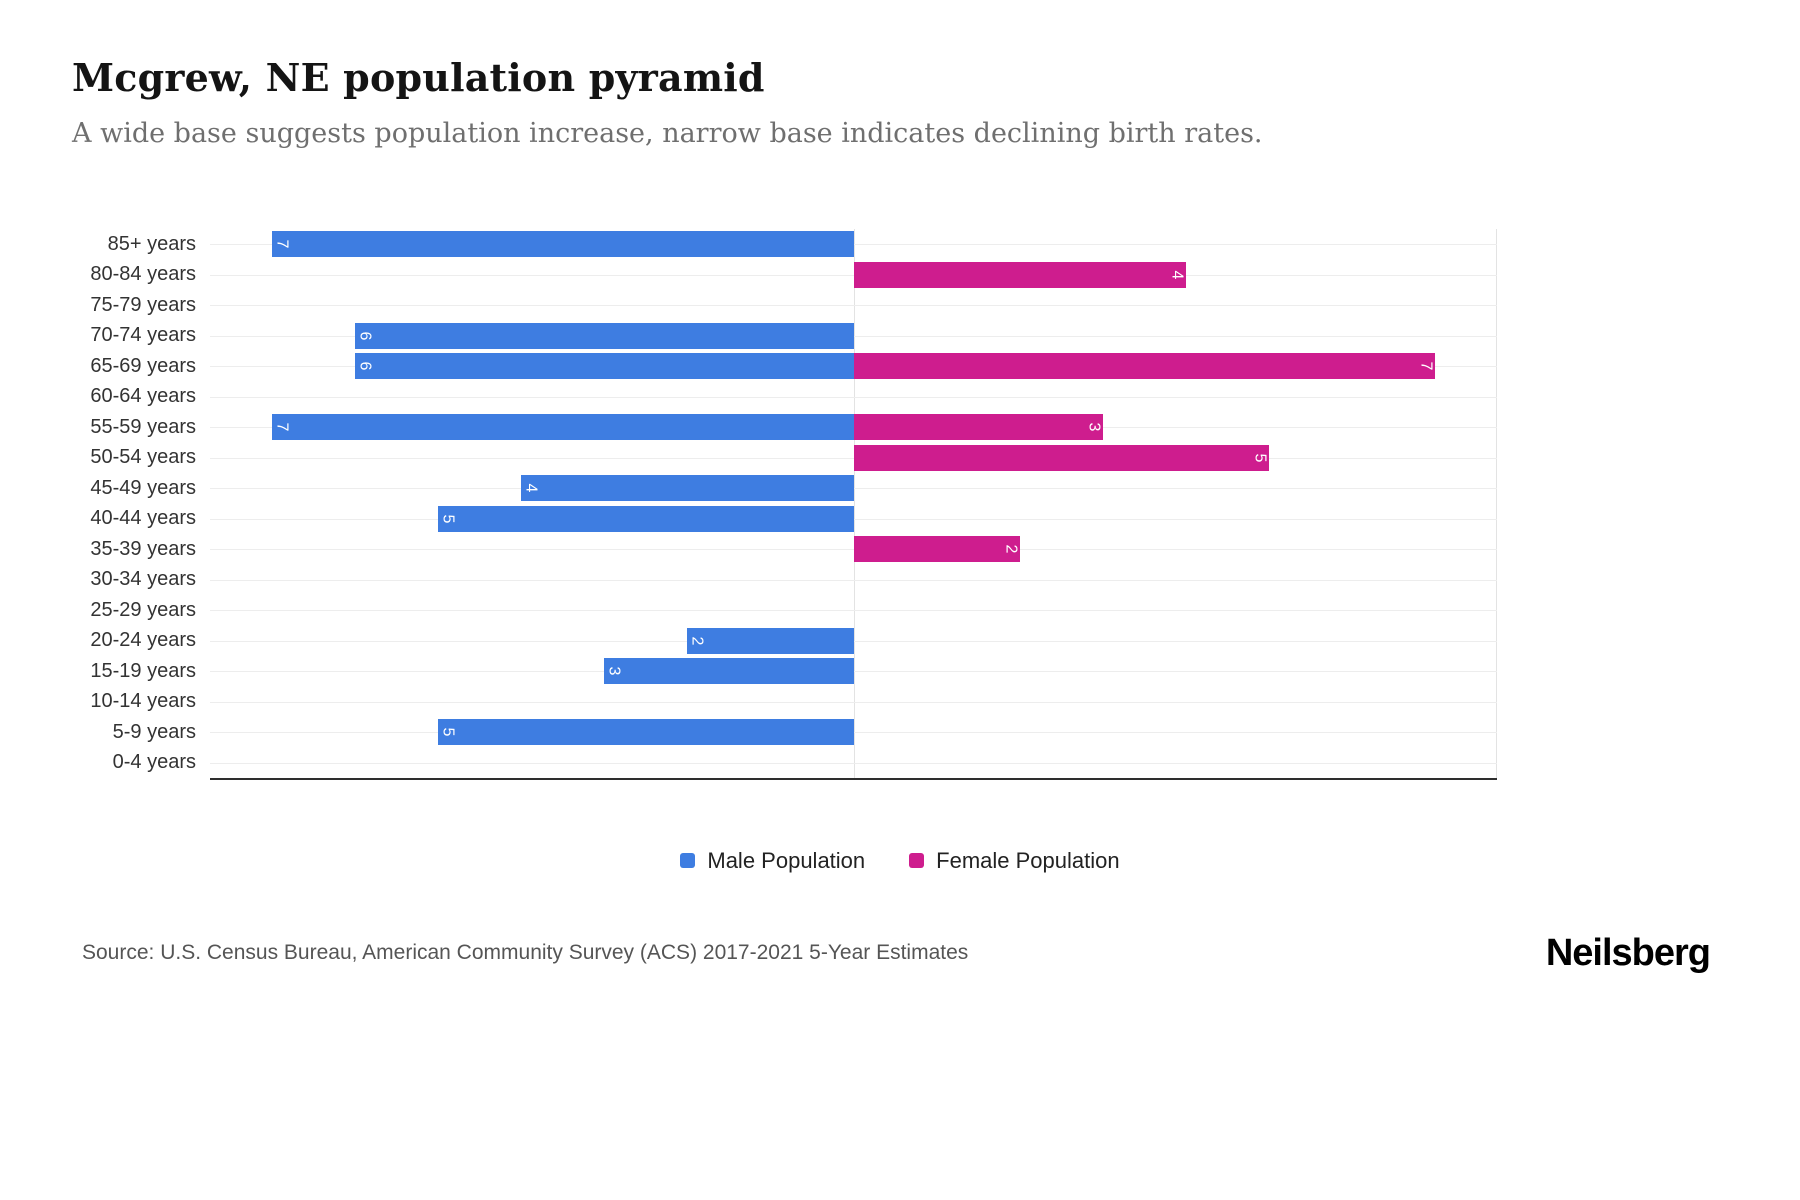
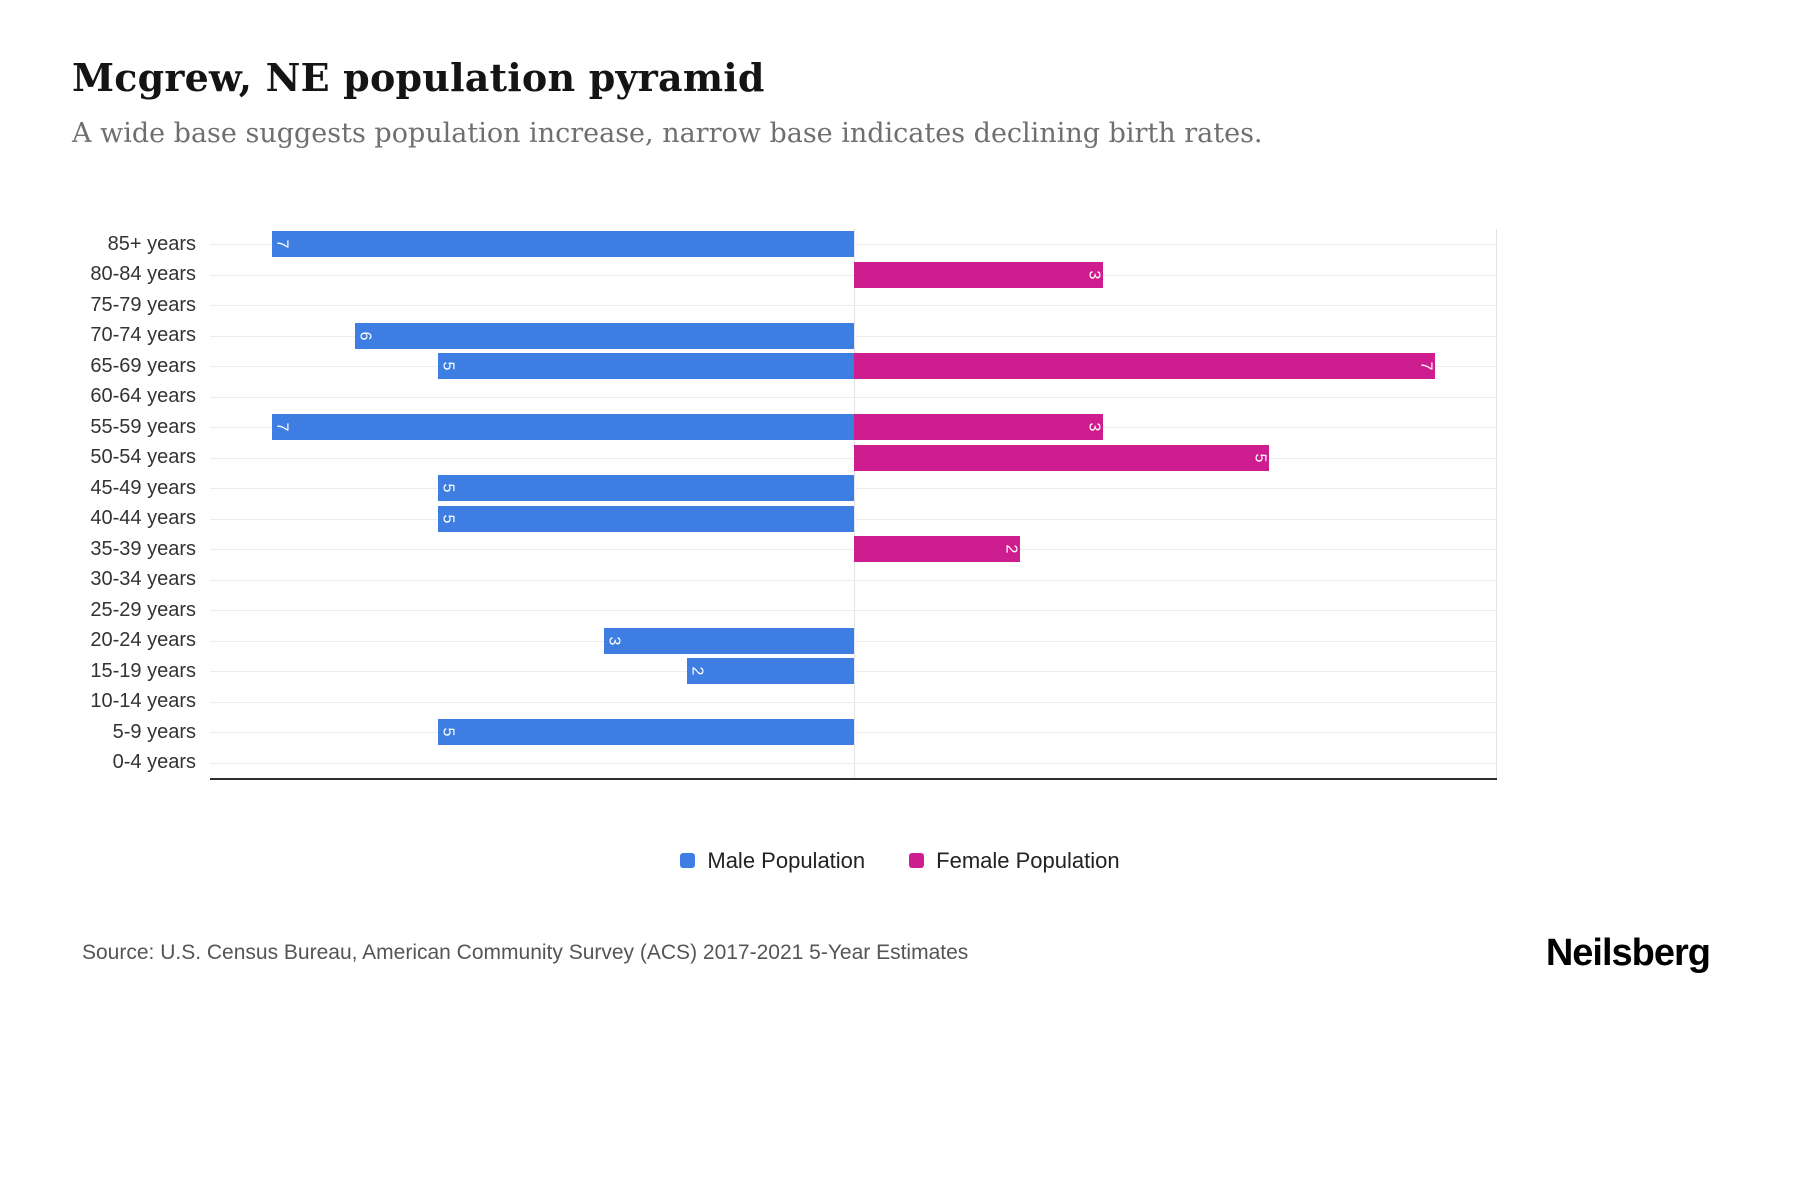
Female Population/80-84 years: 4 -> 3
Male Population/65-69 years: 6 -> 5
Male Population/45-49 years: 4 -> 5
Male Population/20-24 years: 2 -> 3
Male Population/15-19 years: 3 -> 2
